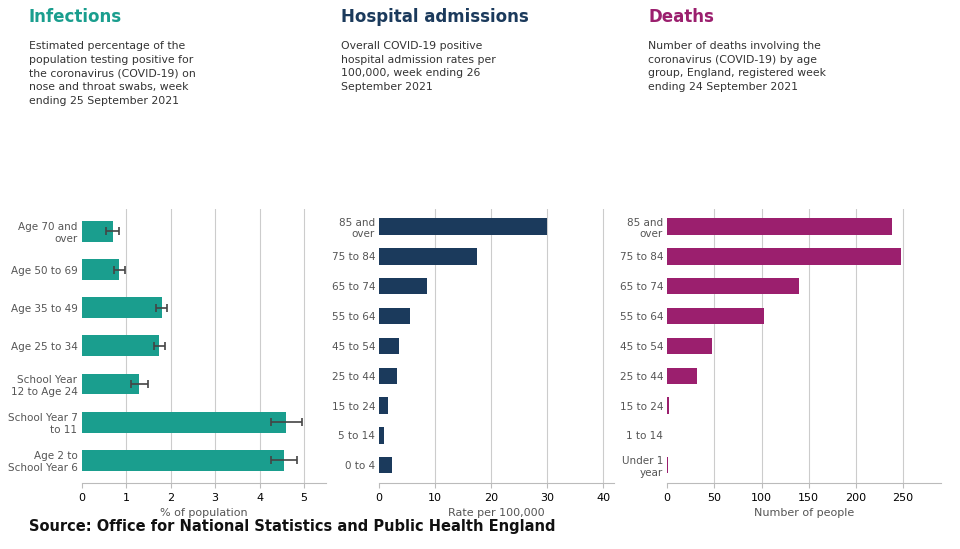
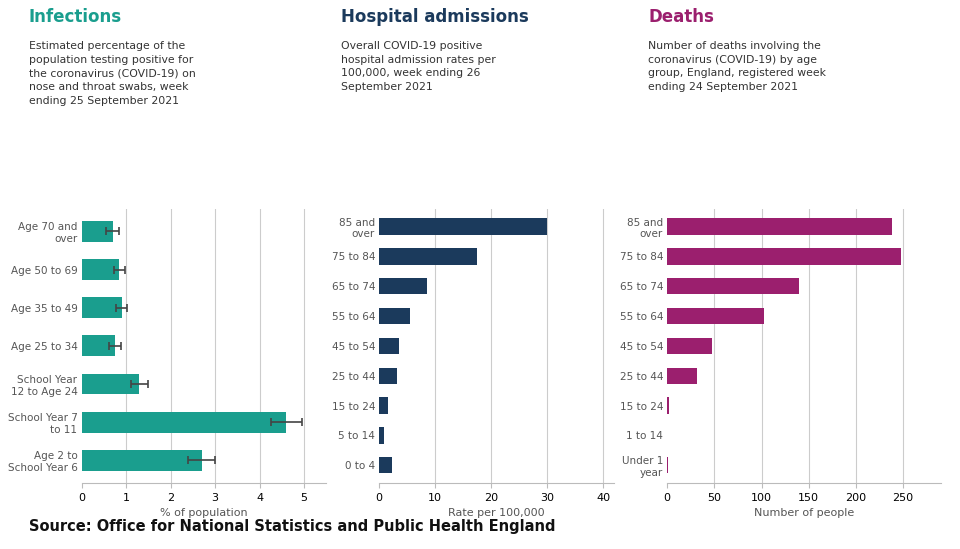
Age 35 to 49: 1.80 -> 0.90
Age 25 to 34: 1.75 -> 0.75
Age 2 to School Year 6: 4.55 -> 2.70
